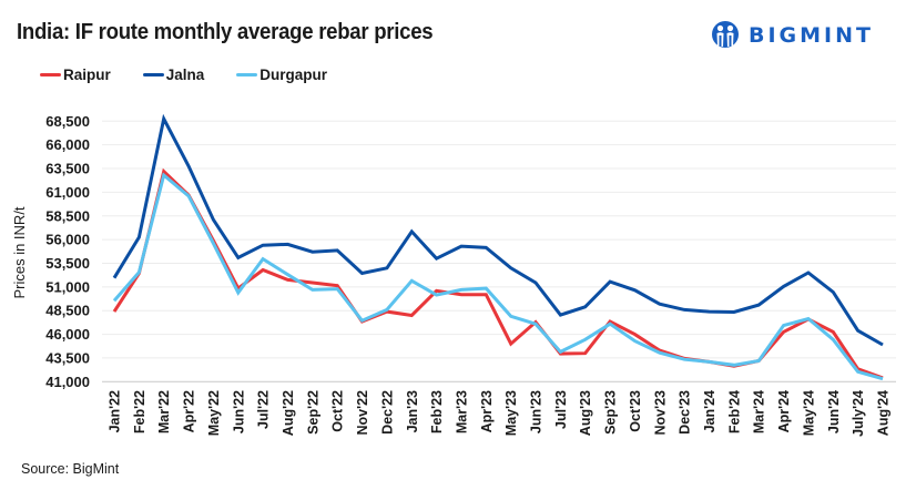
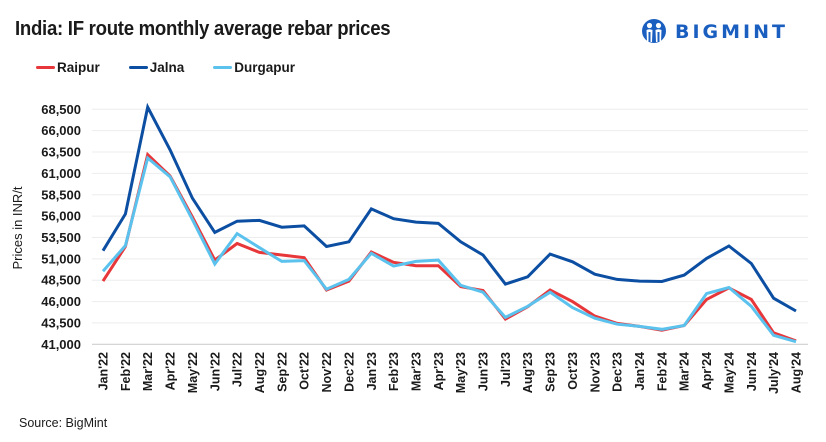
Raipur/Jan'23: 48000 -> 52000
Jalna/Feb'23: 54000 -> 56000
Raipur/May'23: 45000 -> 48000
Raipur/Aug'23: 44000 -> 45000
